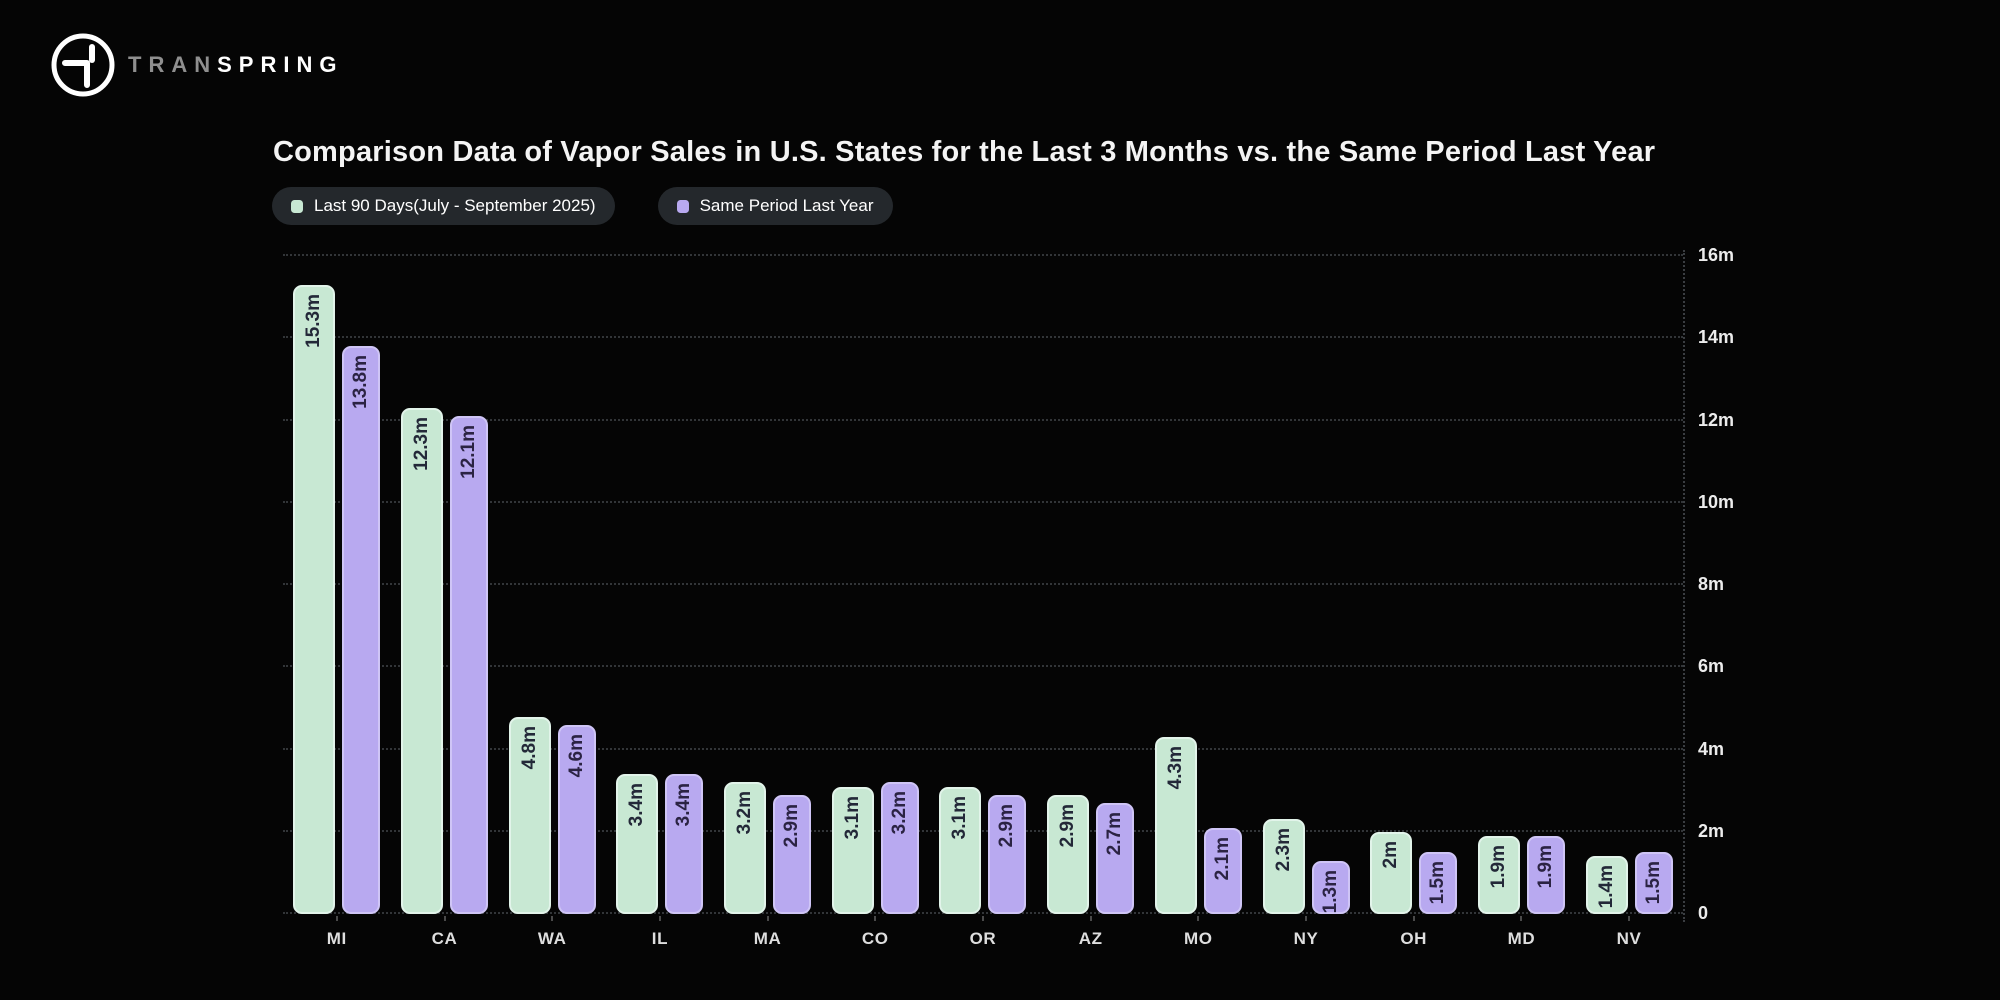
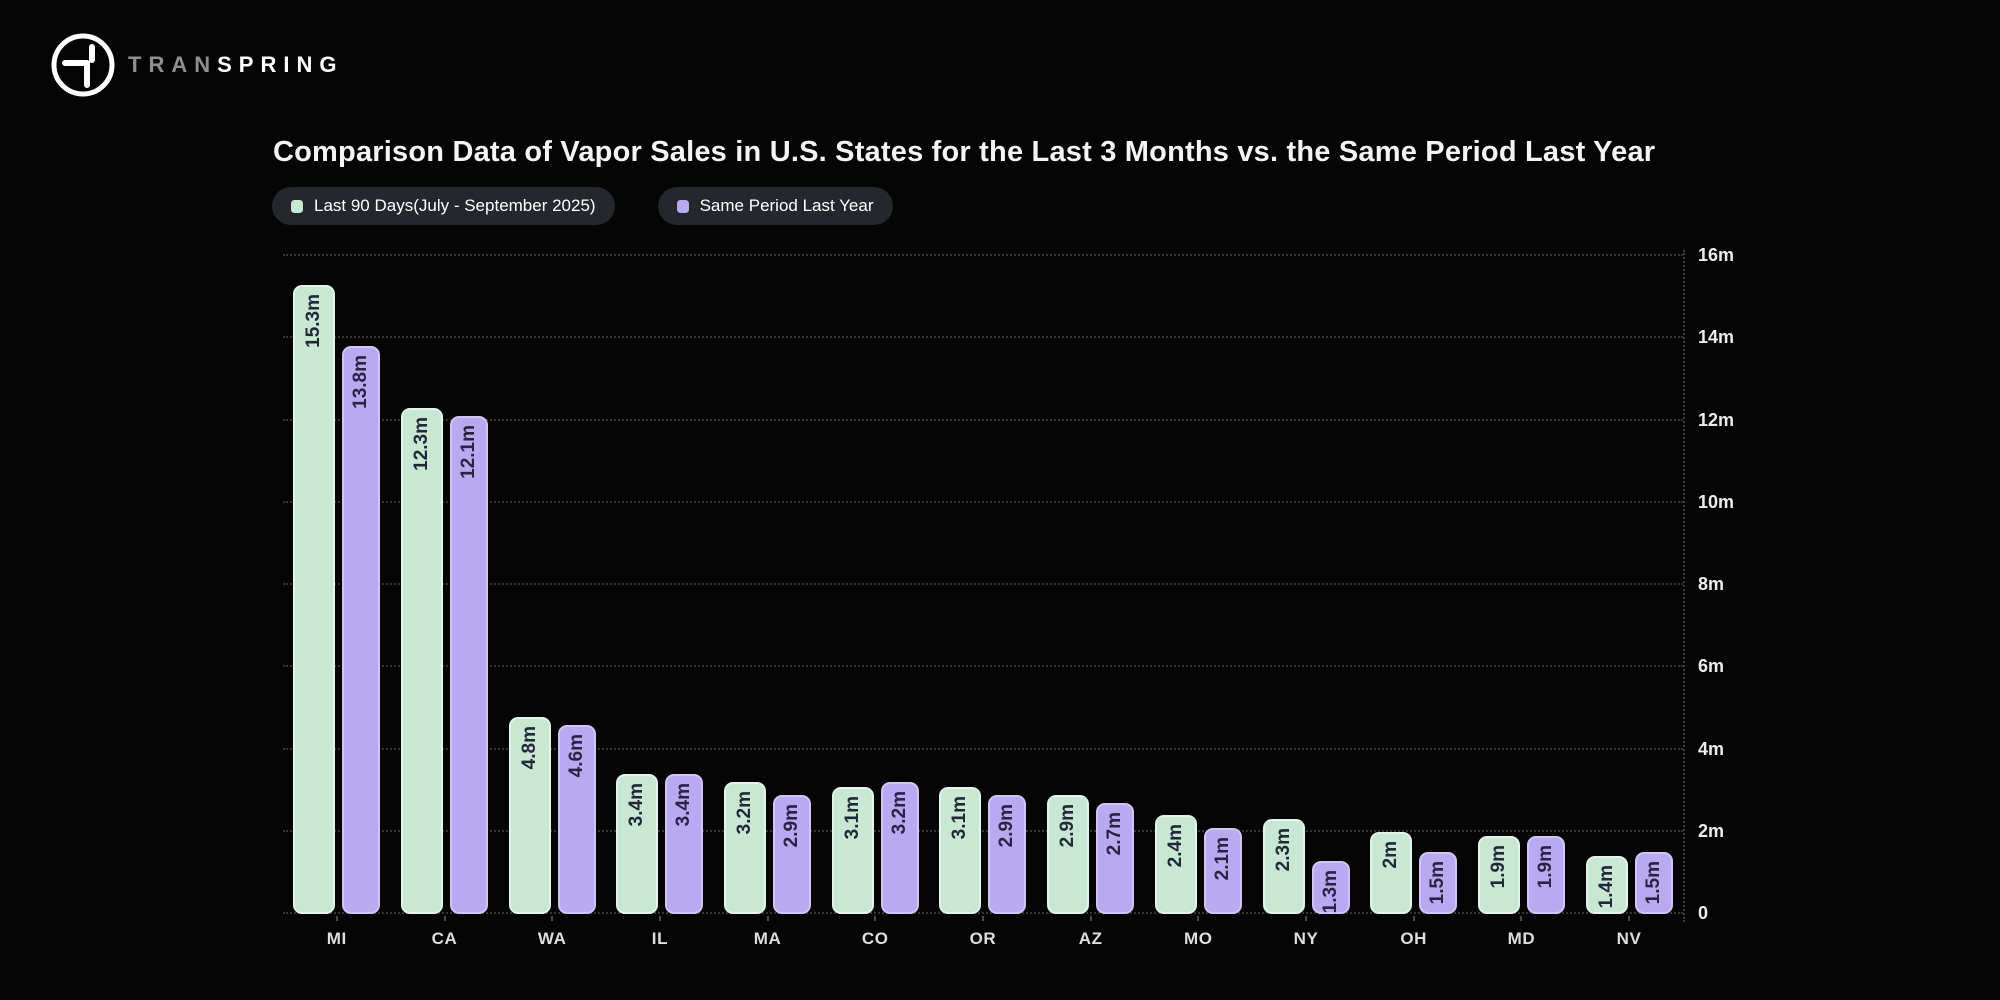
Last 90 Days(July - September 2025)/MO: 4.3m -> 2.4m
